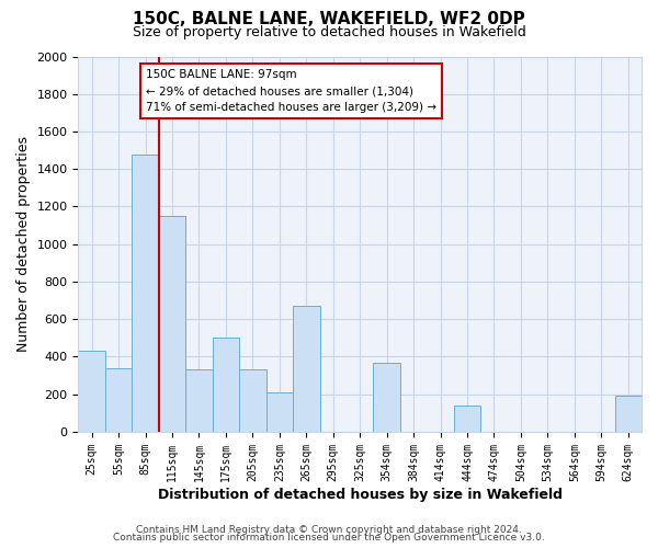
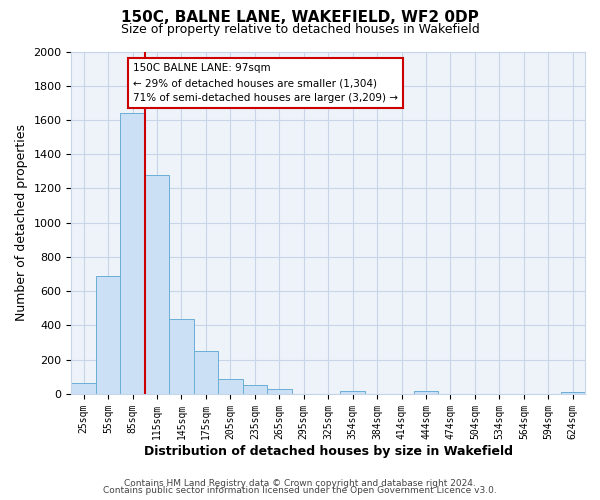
25sqm: 430 -> 60
55sqm: 340 -> 690
85sqm: 1480 -> 1640
115sqm: 1150 -> 1280
145sqm: 330 -> 440
175sqm: 500 -> 250
205sqm: 330 -> 90
235sqm: 210 -> 50
265sqm: 670 -> 30
354sqm: 370 -> 20
444sqm: 140 -> 20
624sqm: 190 -> 10
